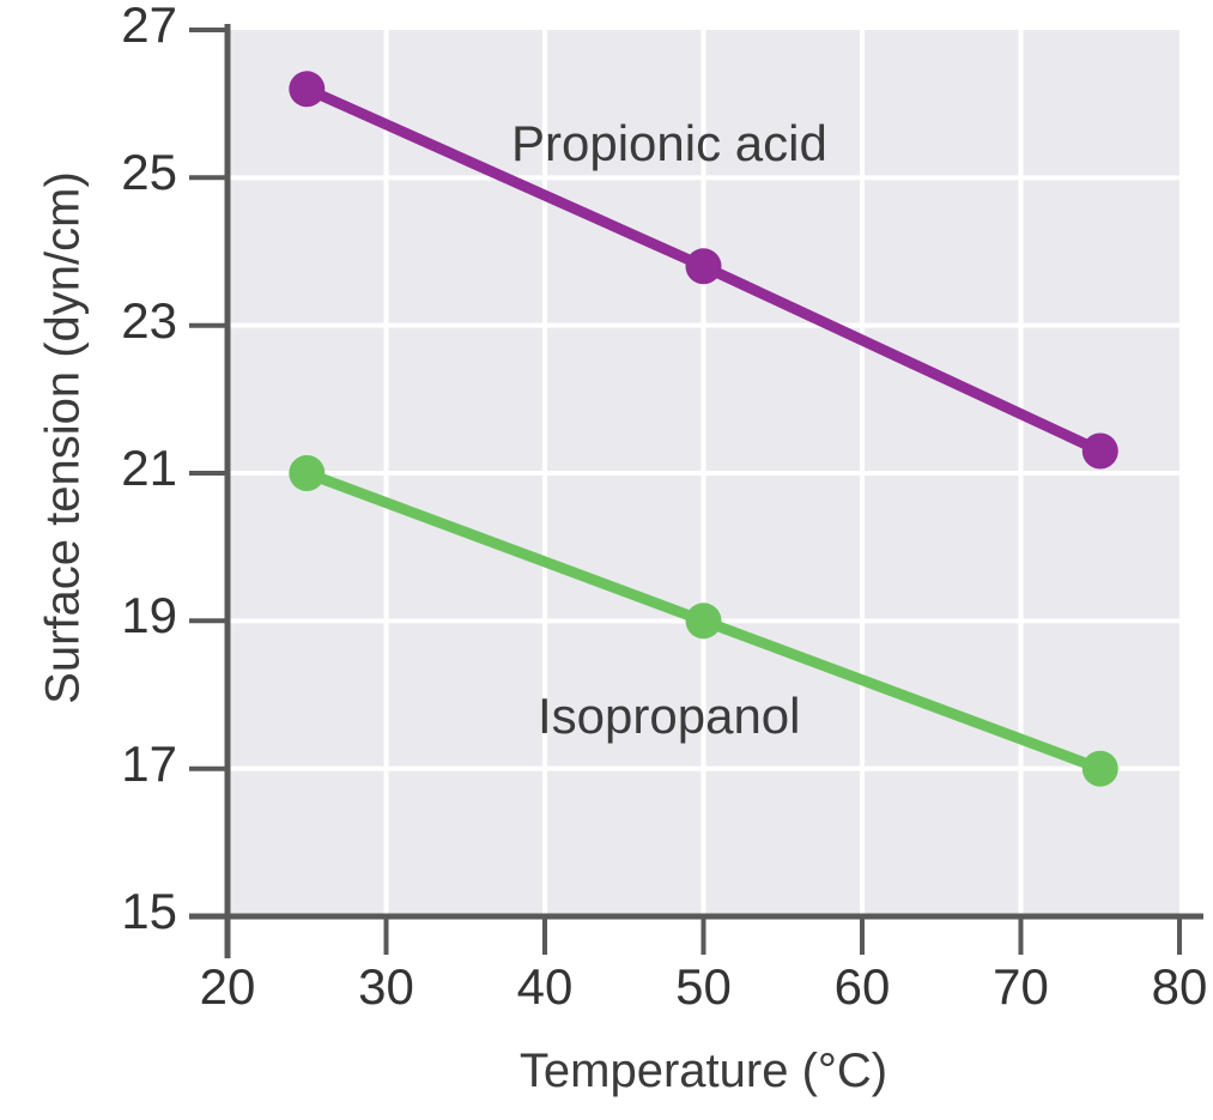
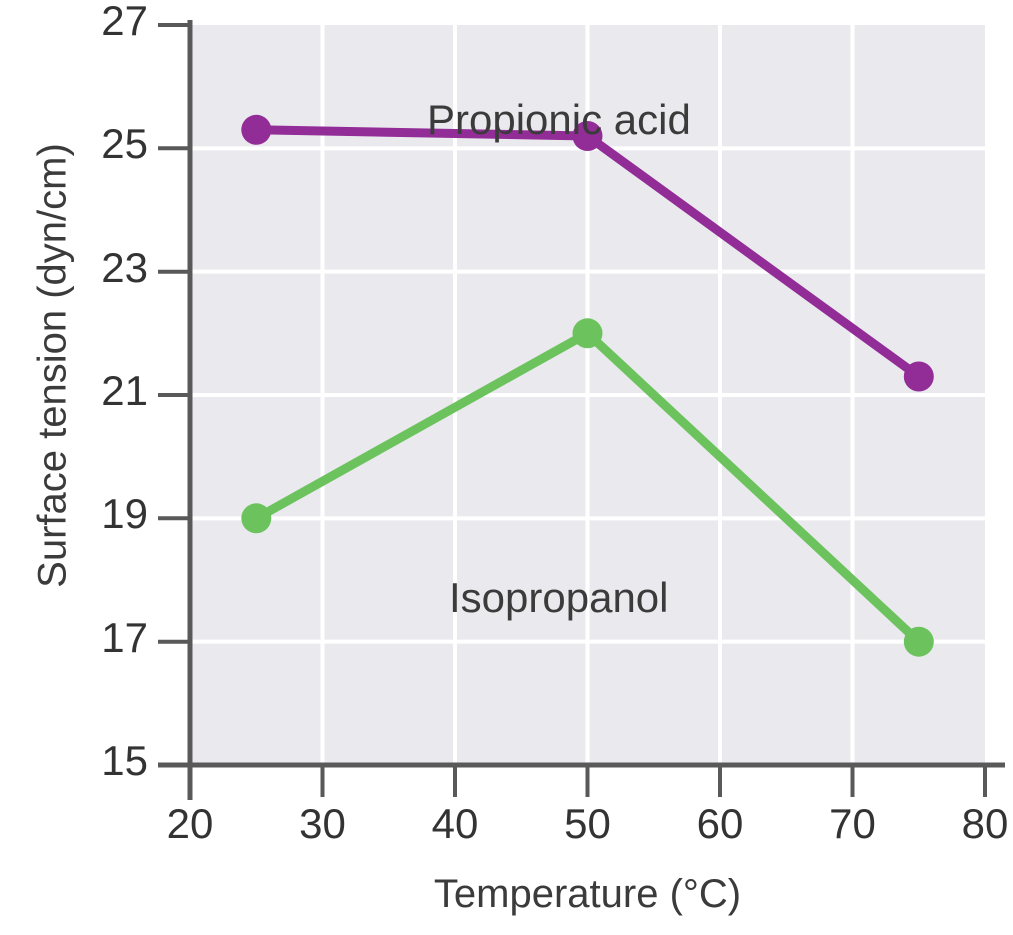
Propionic acid/25: 26.2 -> 25.3
Isopropanol/25: 21 -> 19
Propionic acid/50: 23.8 -> 25.2
Isopropanol/50: 19 -> 22
